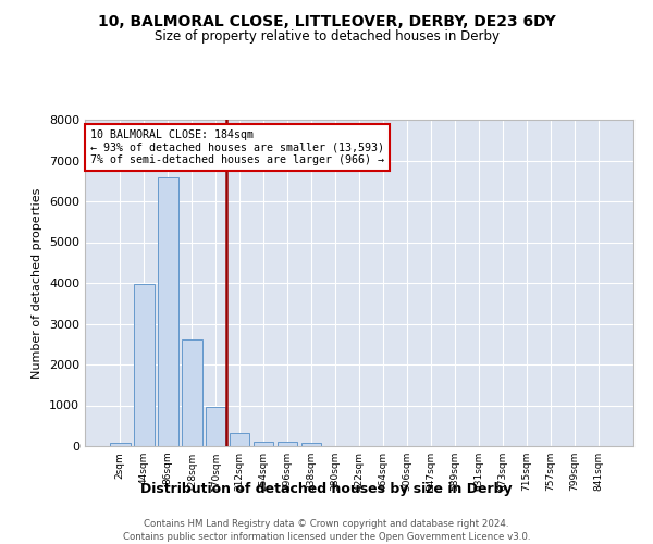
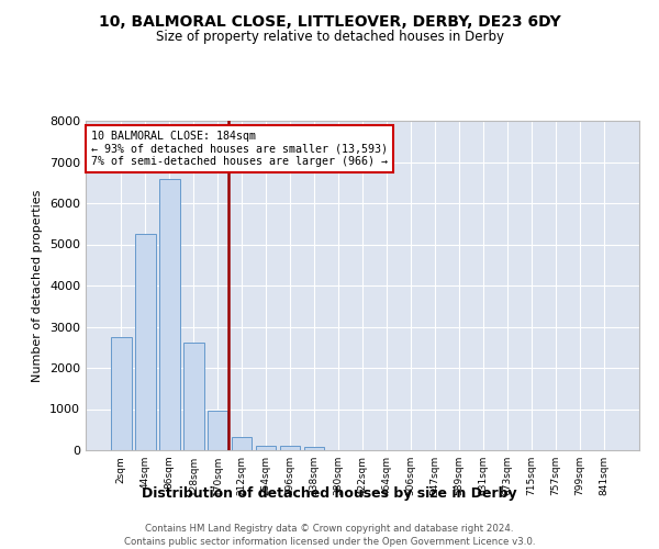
2sqm: 70 -> 2750
44sqm: 3970 -> 5250
